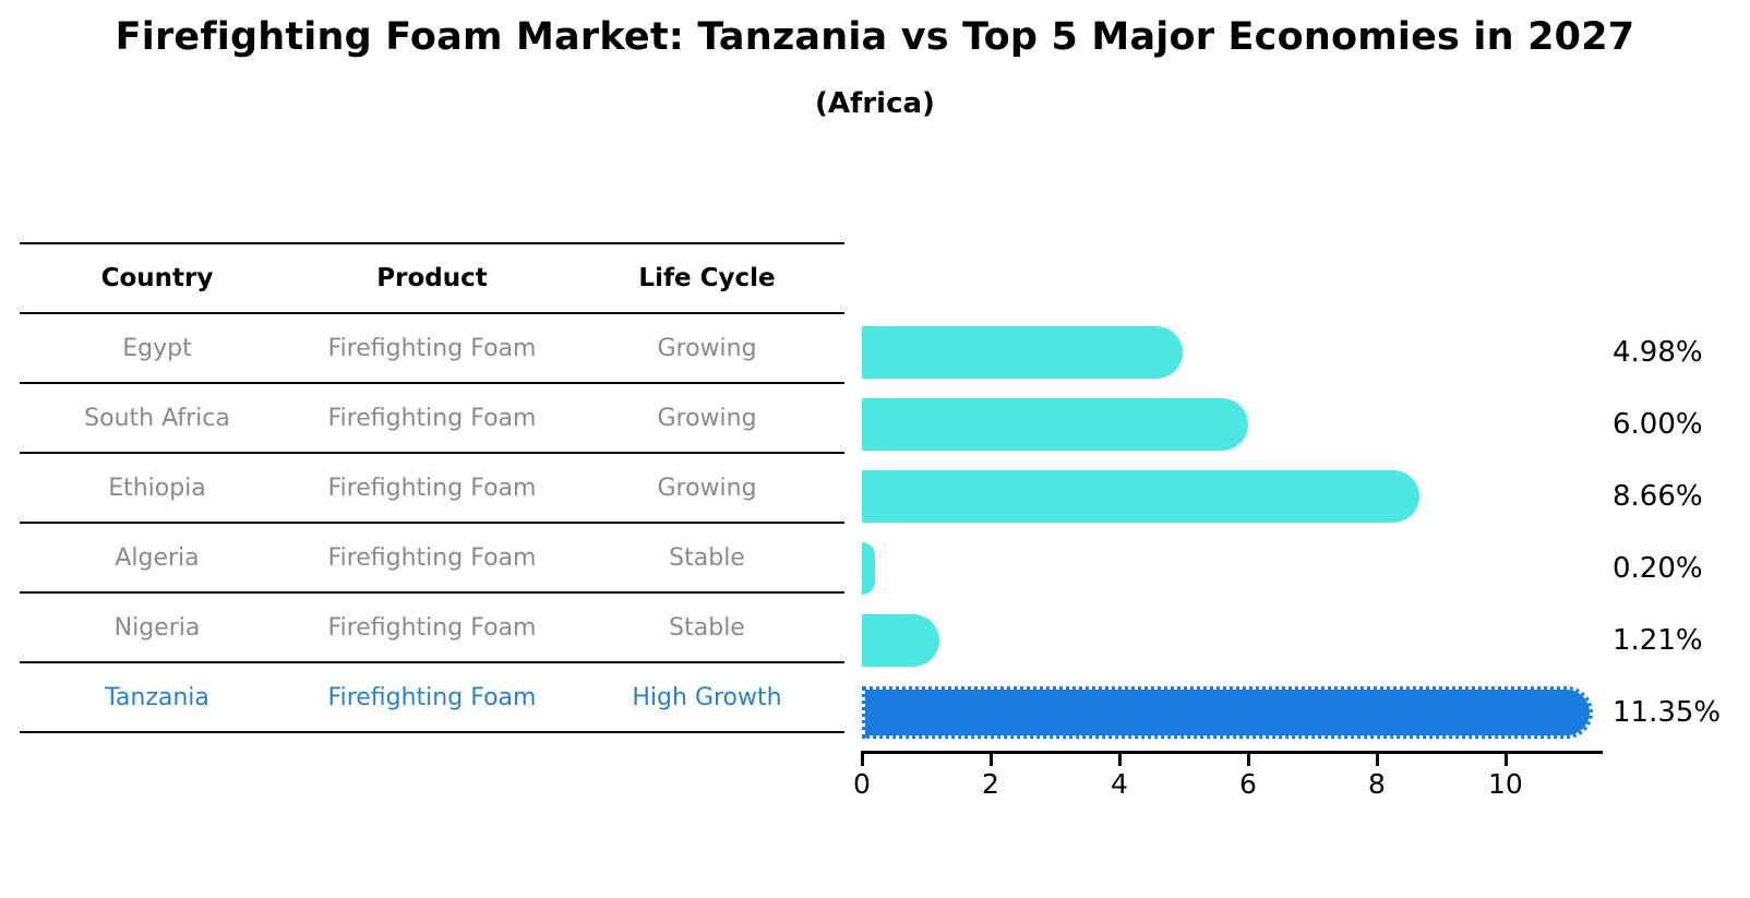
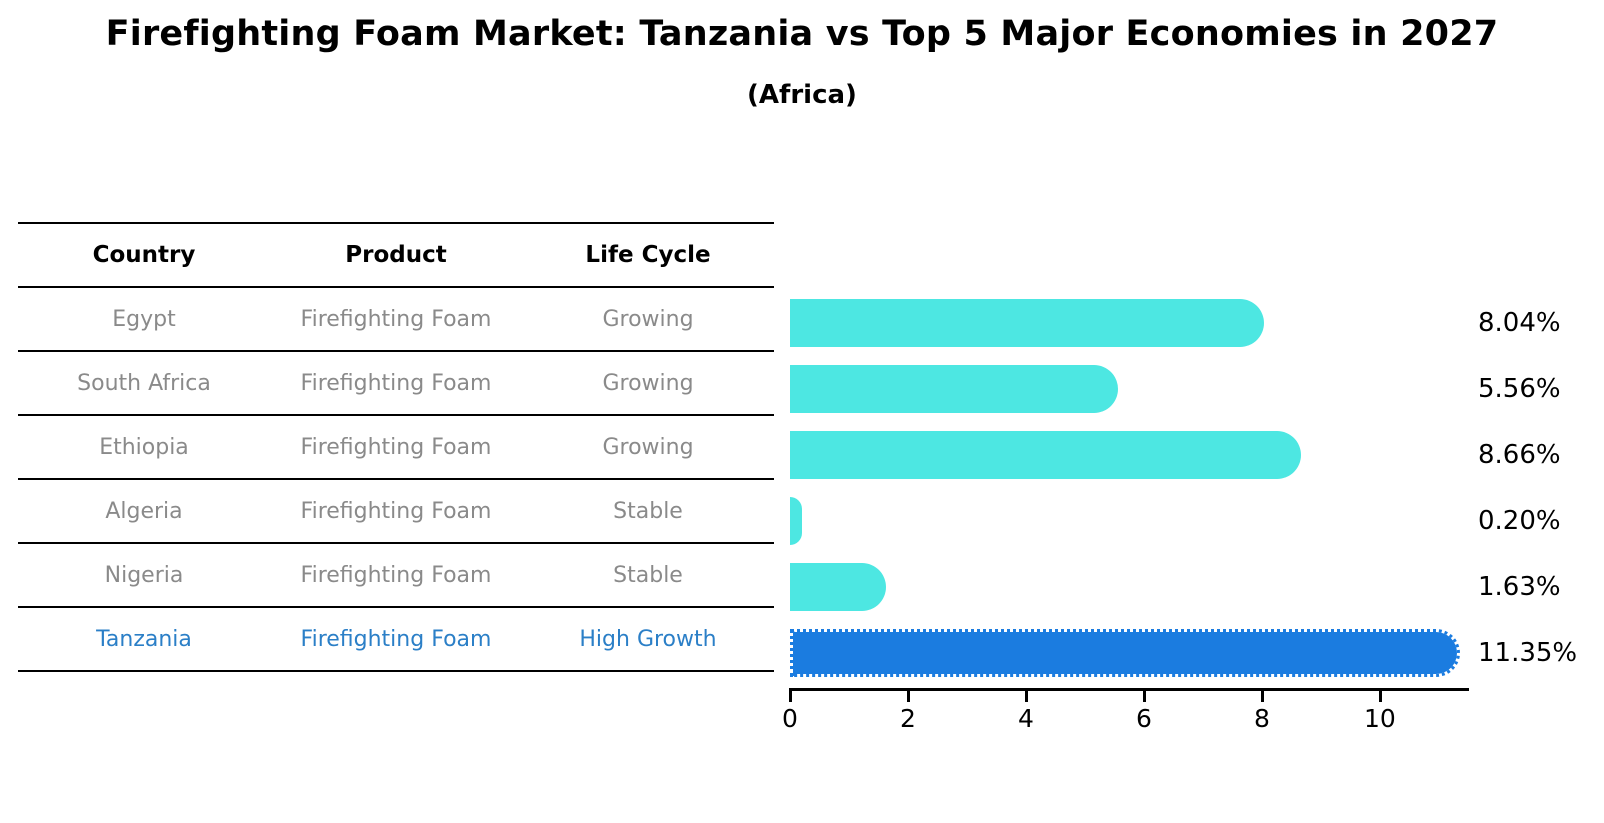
Egypt: 4.98% -> 8.04%
South Africa: 6.00% -> 5.56%
Nigeria: 1.21% -> 1.63%
